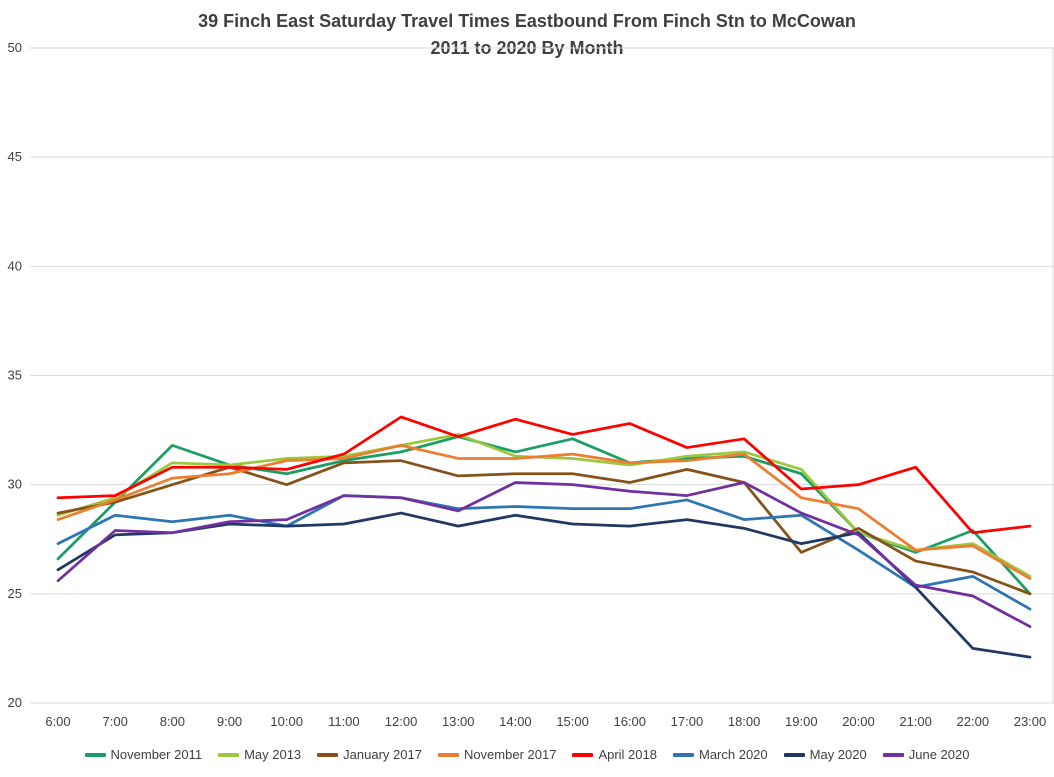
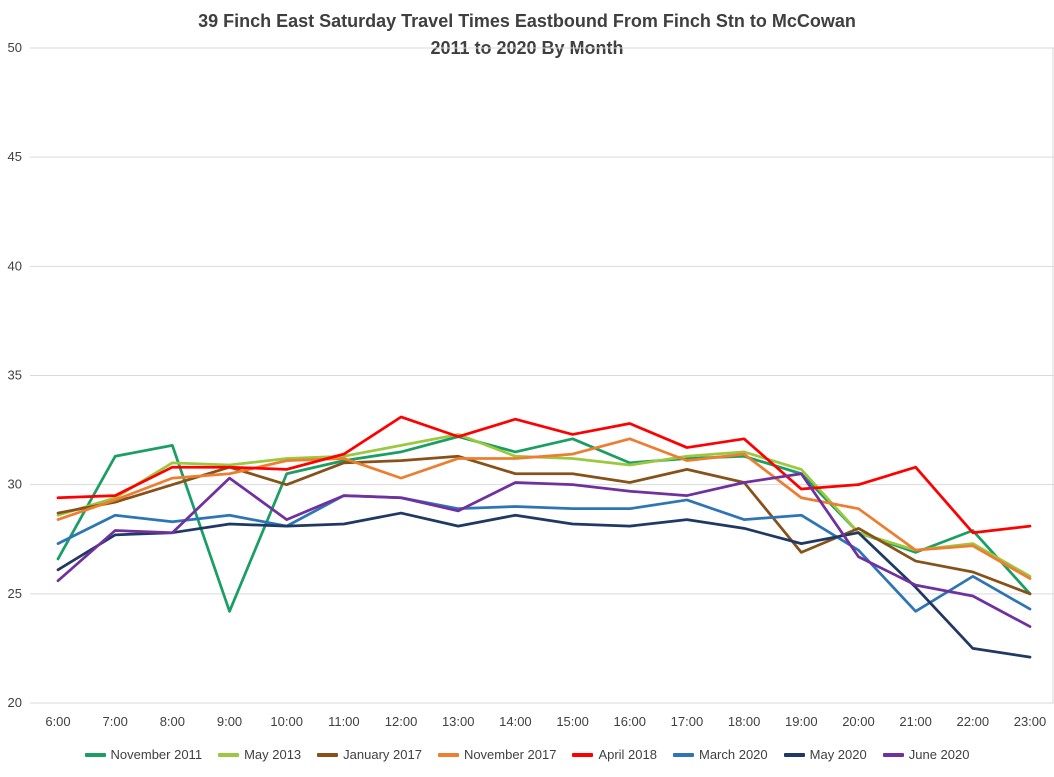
November 2011/7:00: 29.2 -> 31.3
November 2011/9:00: 30.9 -> 24.2
June 2020/9:00: 28.3 -> 30.3
November 2017/12:00: 31.8 -> 30.3
January 2017/13:00: 30.4 -> 31.3
November 2017/16:00: 31.0 -> 32.1
June 2020/19:00: 28.7 -> 30.5
June 2020/20:00: 27.7 -> 26.7
March 2020/21:00: 25.3 -> 24.2
